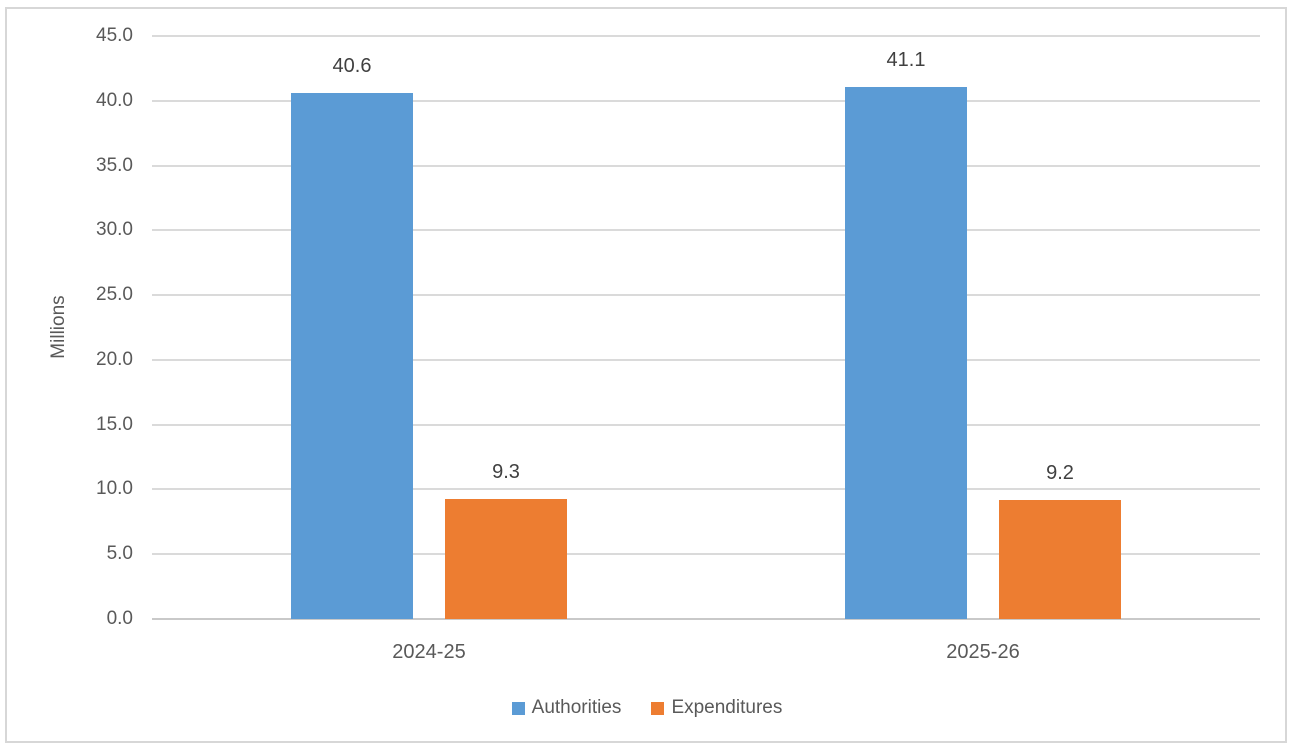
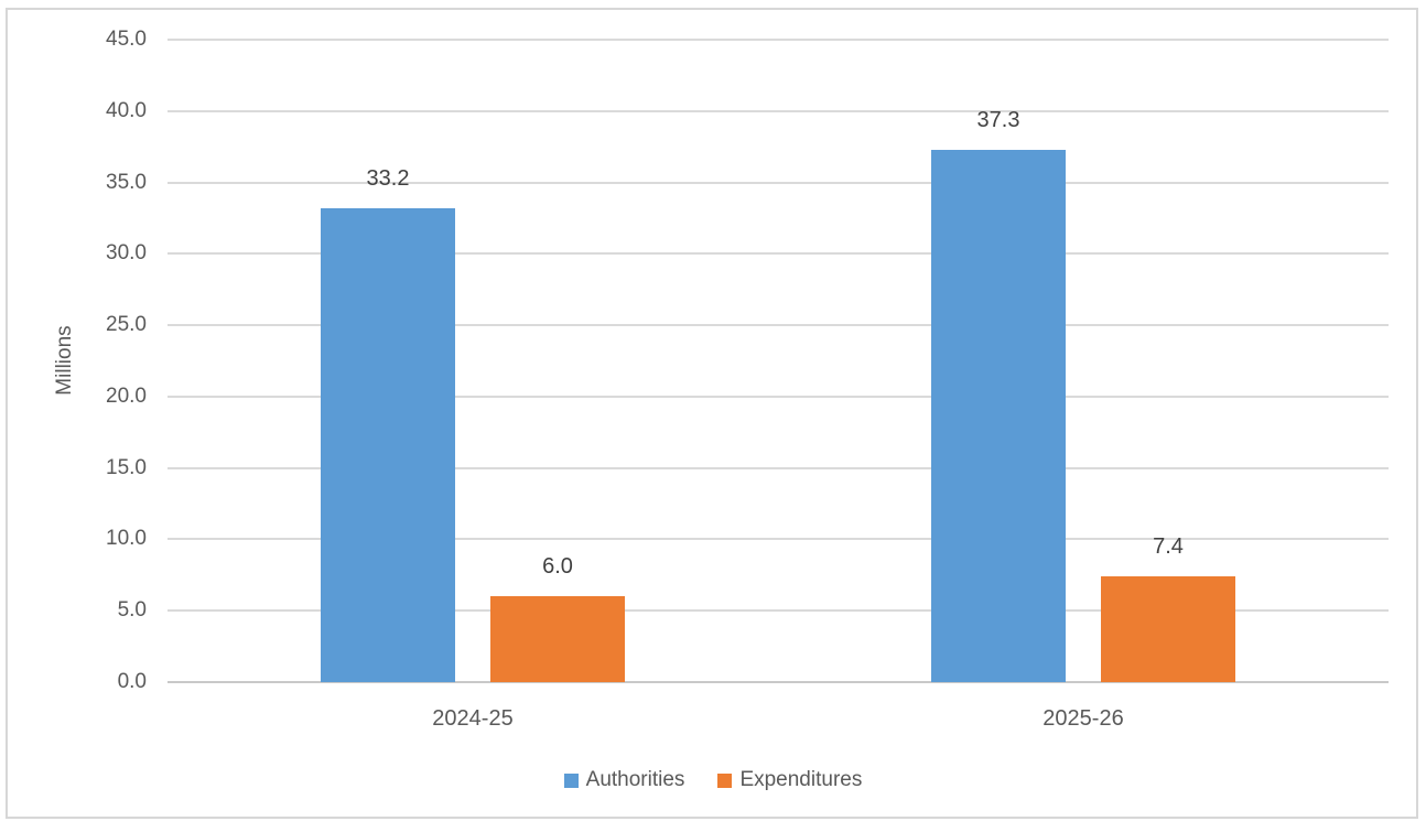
Authorities/2024-25: 40.6 -> 33.2
Expenditures/2024-25: 9.3 -> 6.0
Authorities/2025-26: 41.1 -> 37.3
Expenditures/2025-26: 9.2 -> 7.4
